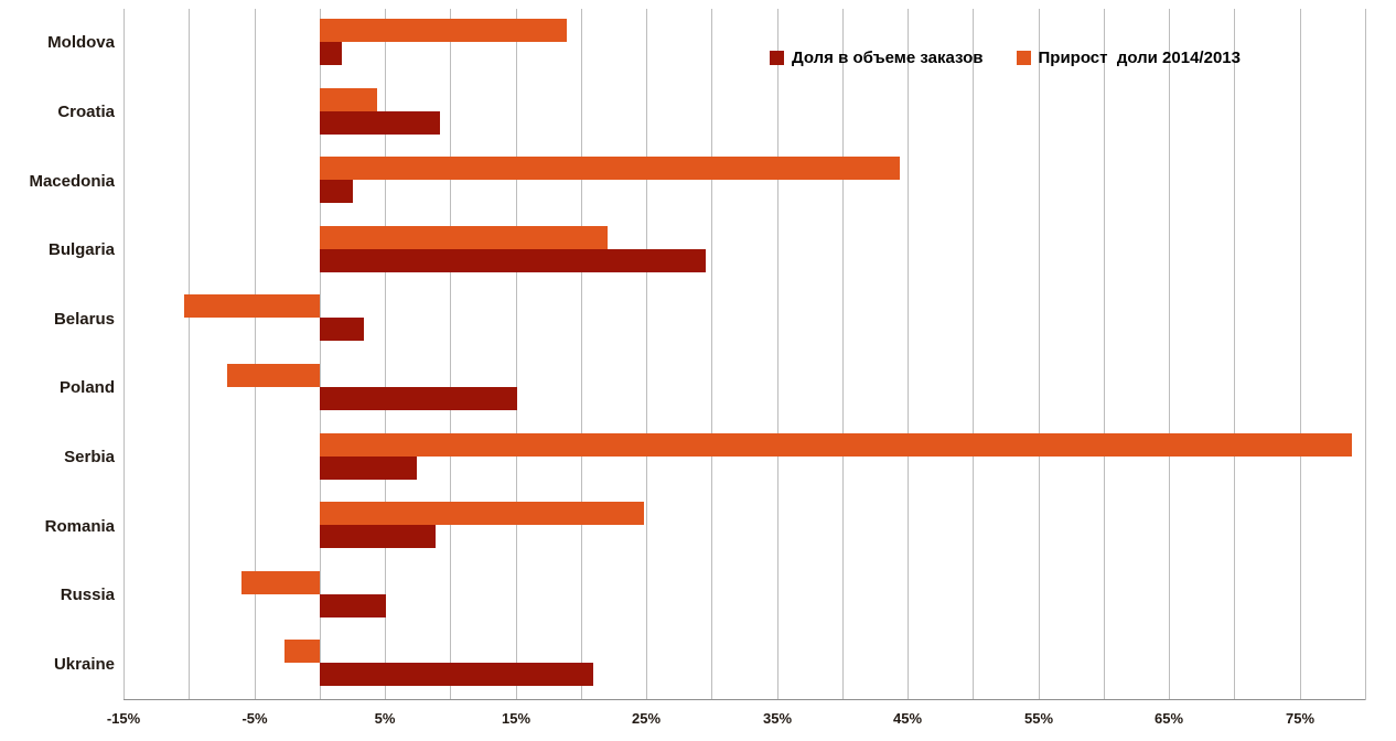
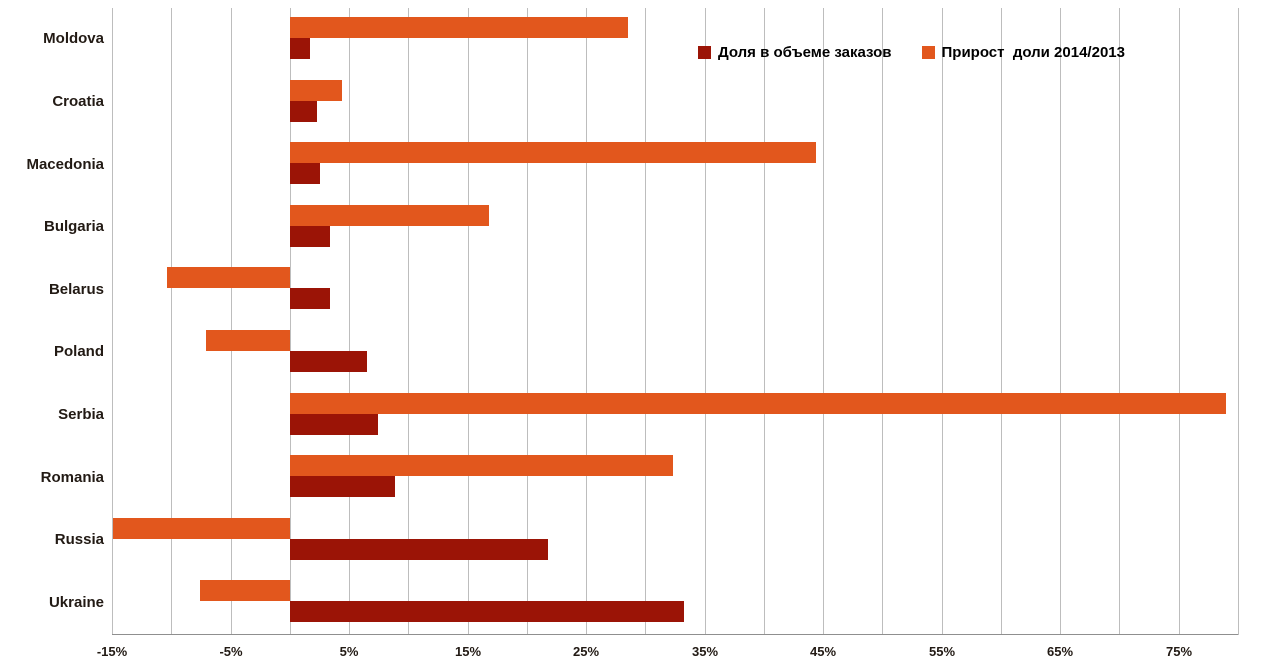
Прирост доли 2014/2013/Moldova: 18.9% -> 28.5%
Доля в объеме заказов/Croatia: 9.2% -> 2.3%
Доля в объеме заказов/Bulgaria: 29.5% -> 3.4%
Прирост доли 2014/2013/Bulgaria: 22.0% -> 16.8%
Доля в объеме заказов/Poland: 15.1% -> 6.5%
Прирост доли 2014/2013/Romania: 24.8% -> 32.3%
Доля в объеме заказов/Russia: 5.1% -> 21.8%
Прирост доли 2014/2013/Russia: -6.0% -> -14.9%
Доля в объеме заказов/Ukraine: 20.9% -> 33.2%
Прирост доли 2014/2013/Ukraine: -2.7% -> -7.6%
